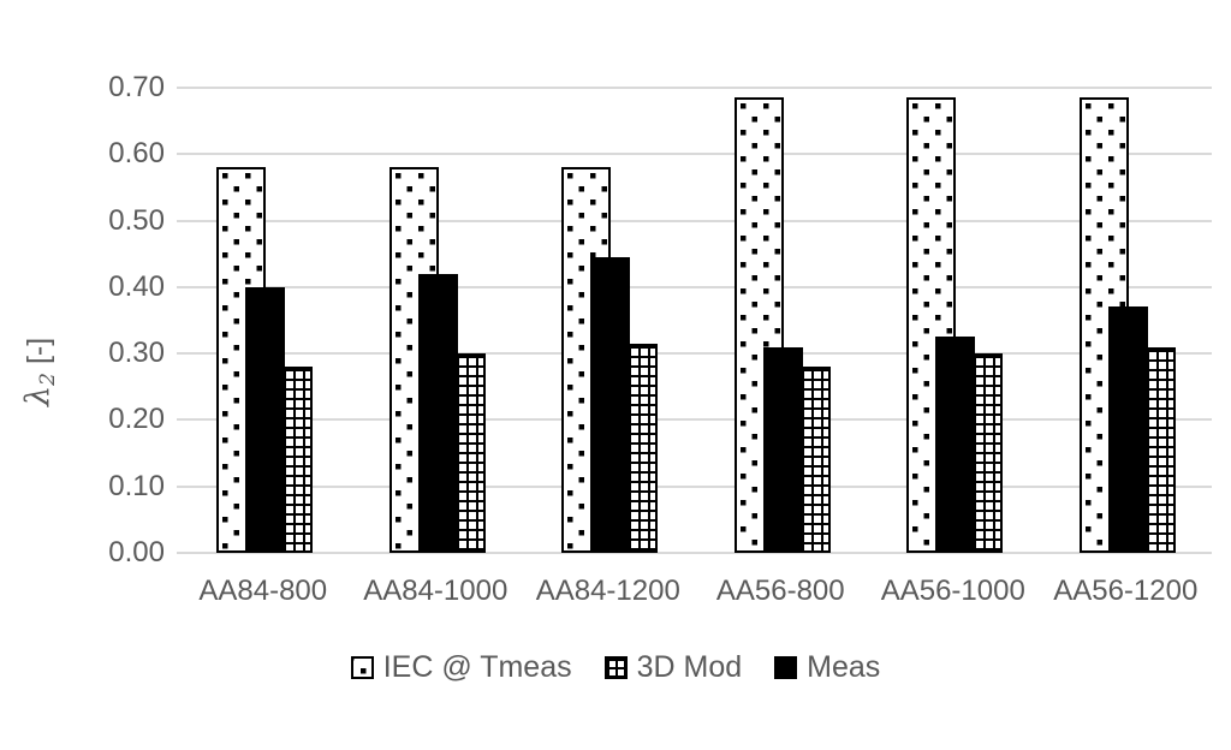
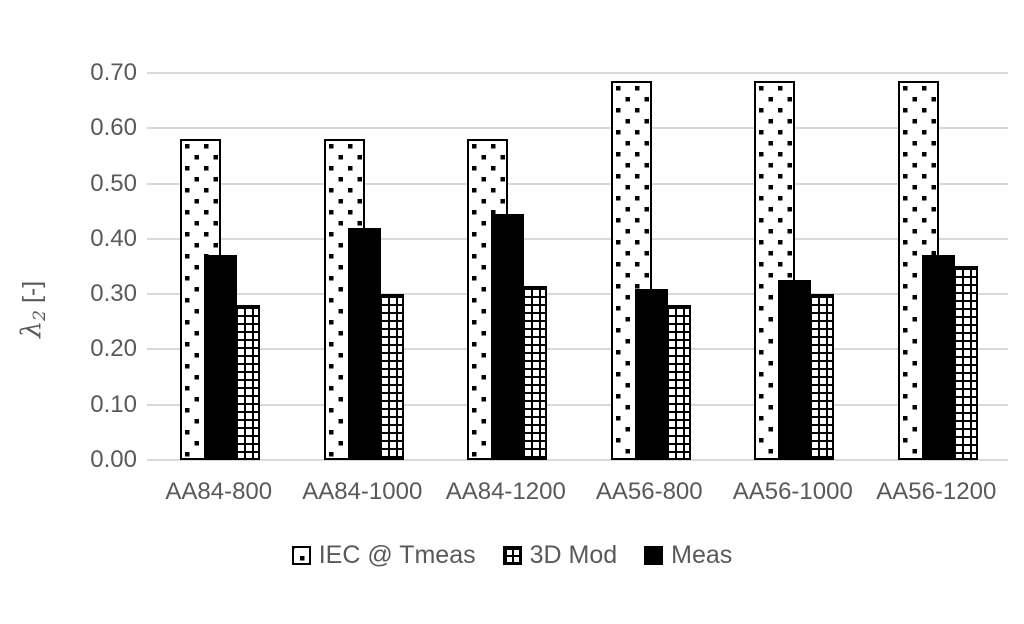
Meas/AA84-800: 0.40 -> 0.37
3D Mod/AA56-1200: 0.31 -> 0.35
